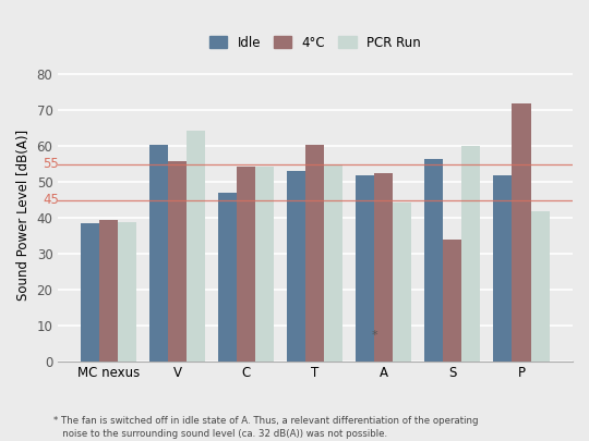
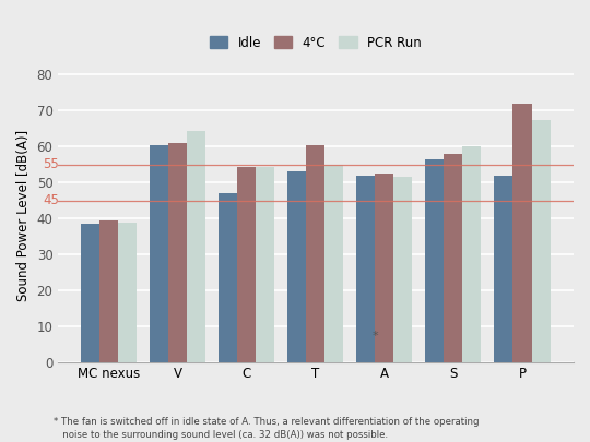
4°C/V: 56.0 -> 61.0
PCR Run/A: 44.5 -> 51.5
4°C/S: 34.0 -> 58.0
PCR Run/P: 42.0 -> 67.5
